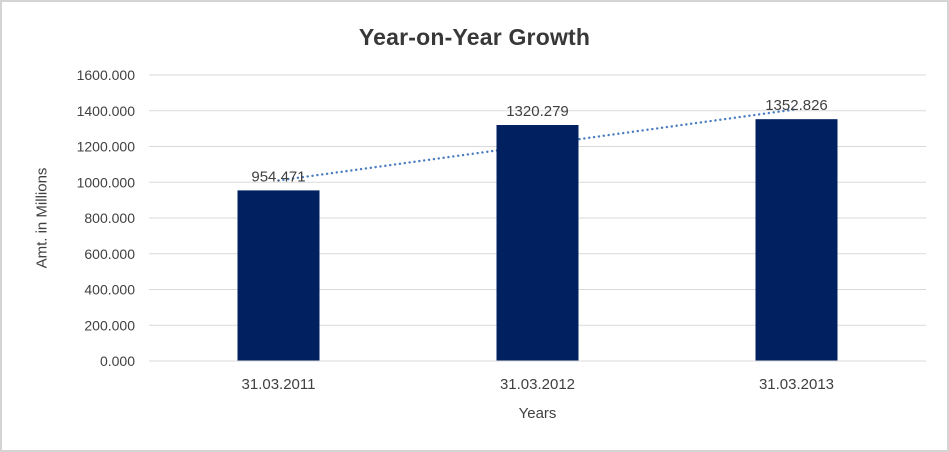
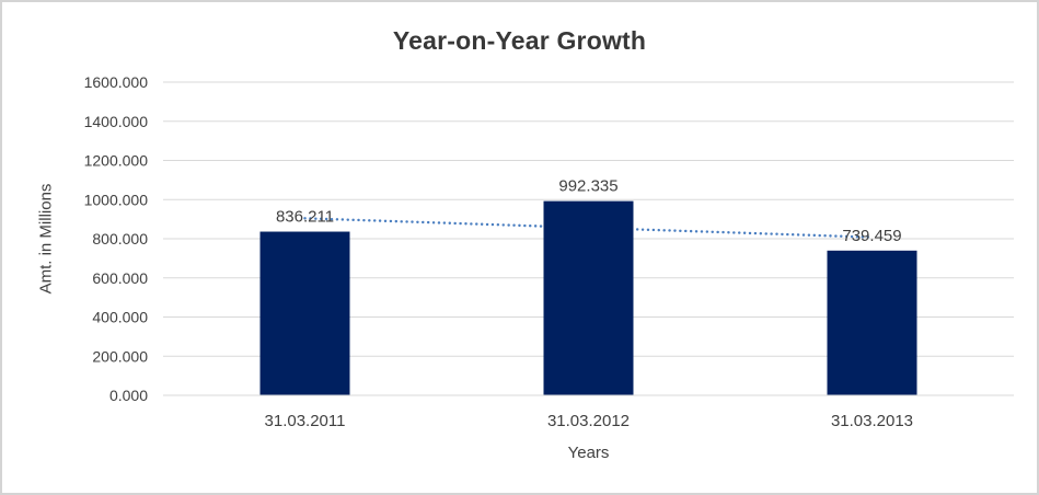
31.03.2011: 954.471 -> 836.211
31.03.2012: 1320.279 -> 992.335
31.03.2013: 1352.826 -> 739.459
